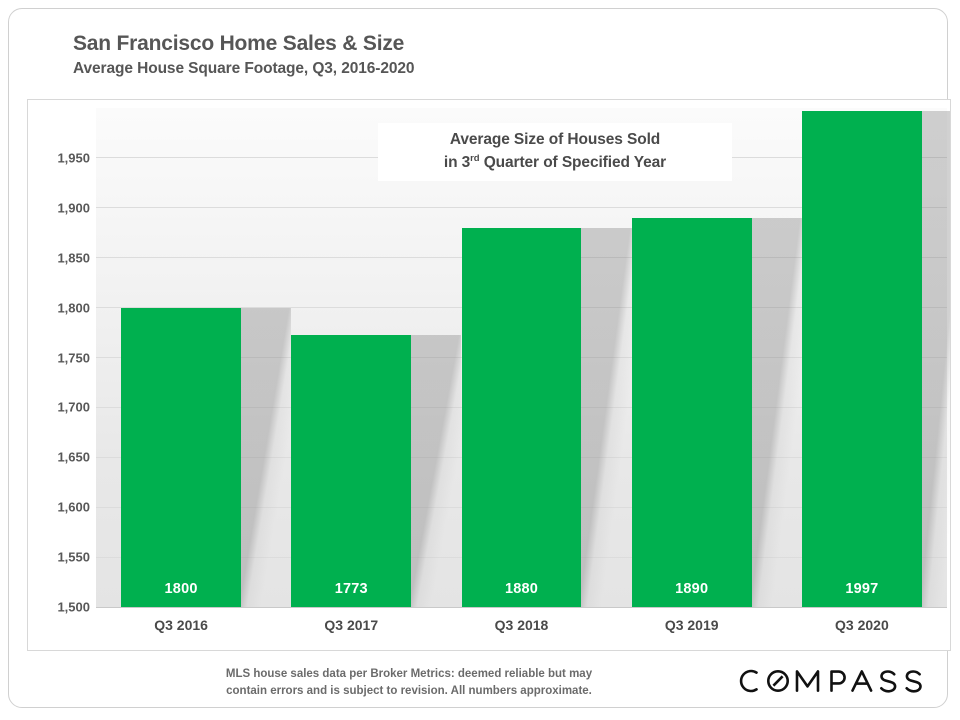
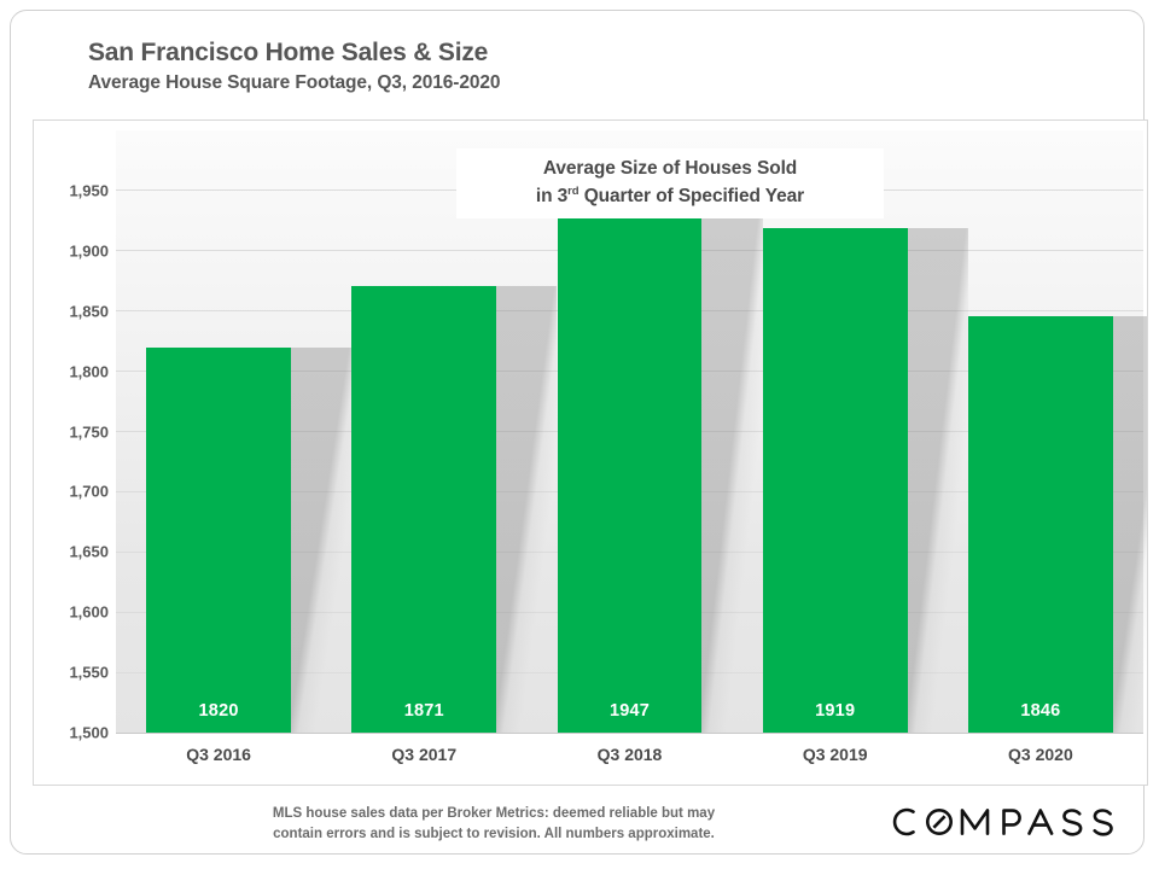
Q3 2016: 1800 -> 1820
Q3 2017: 1773 -> 1871
Q3 2018: 1880 -> 1947
Q3 2019: 1890 -> 1919
Q3 2020: 1997 -> 1846
